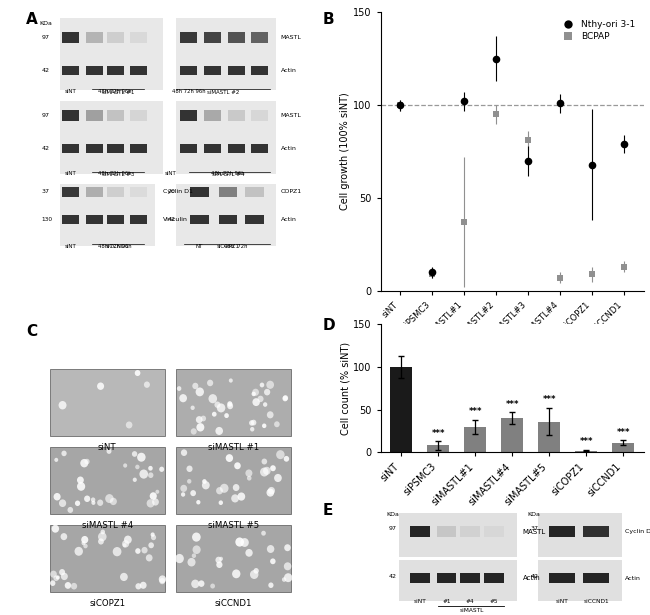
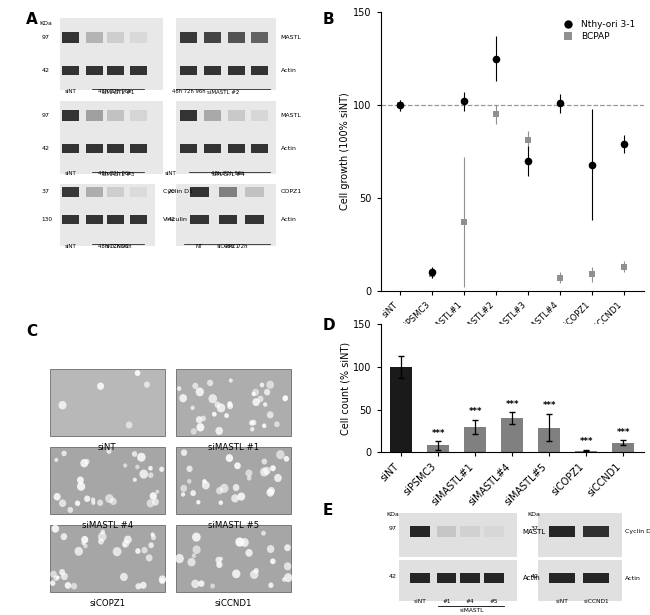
siMASTL#5: 36 -> 29
